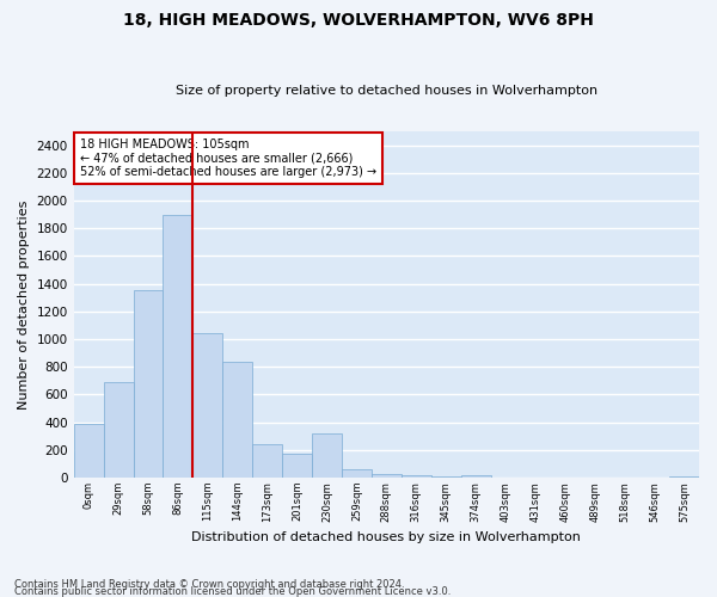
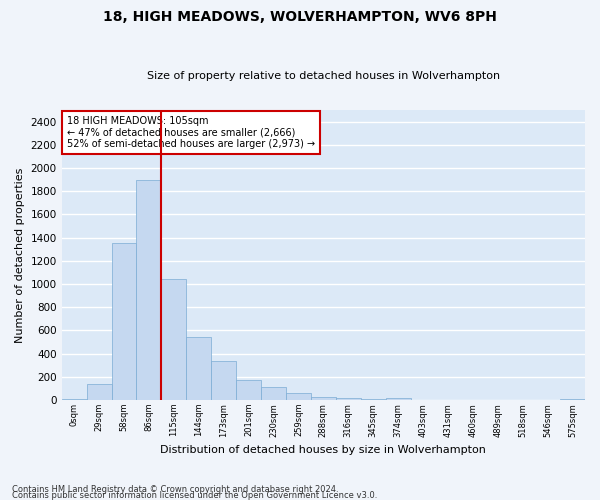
0sqm: 390 -> 10
29sqm: 690 -> 140
144sqm: 840 -> 540
173sqm: 240 -> 340
230sqm: 320 -> 120
